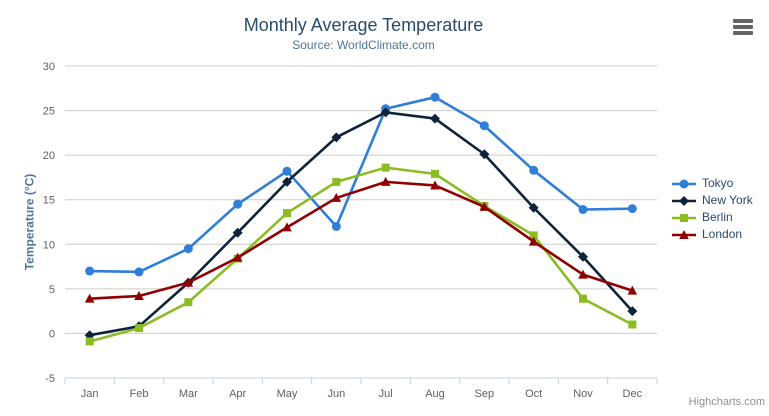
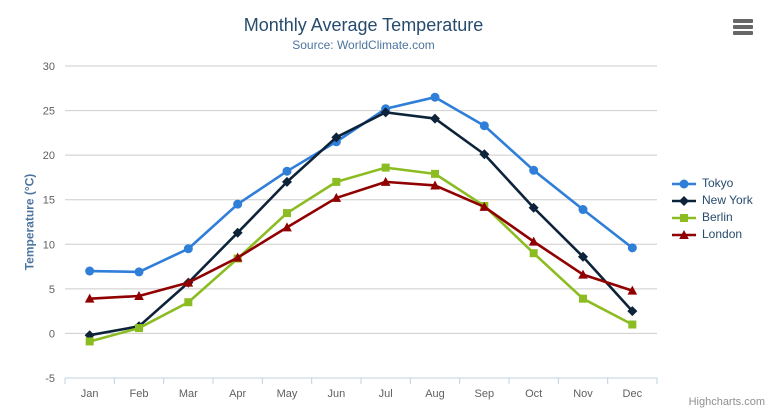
Tokyo/Jun: 12 -> 22
Berlin/Oct: 11 -> 9
Tokyo/Dec: 14 -> 10
